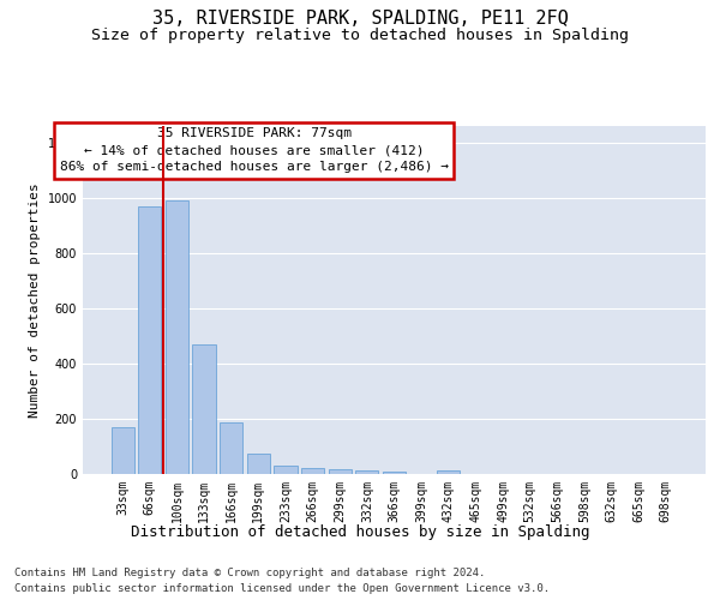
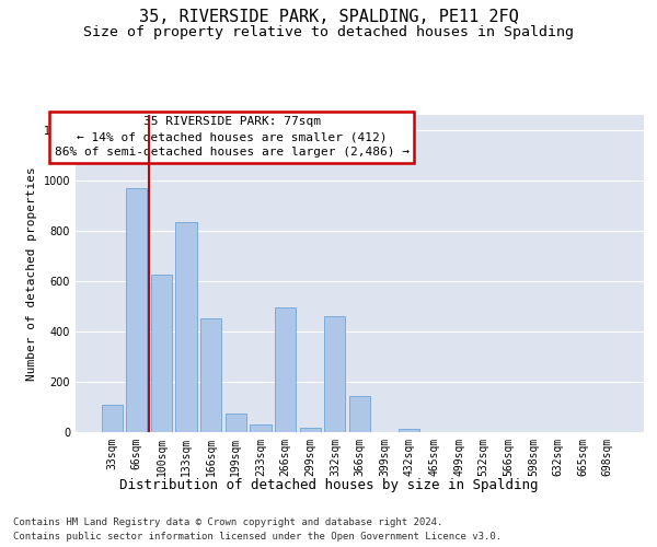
33sqm: 170 -> 110
100sqm: 990 -> 625
133sqm: 470 -> 835
166sqm: 185 -> 450
266sqm: 22 -> 495
332sqm: 12 -> 460
366sqm: 10 -> 145
